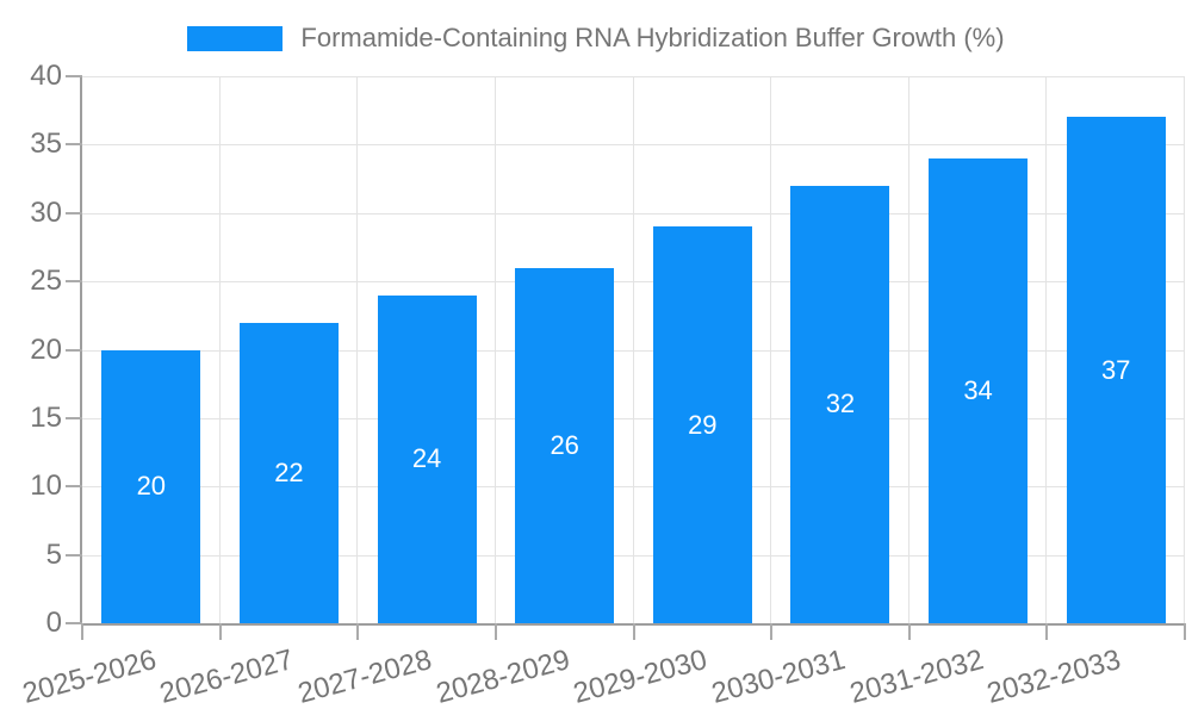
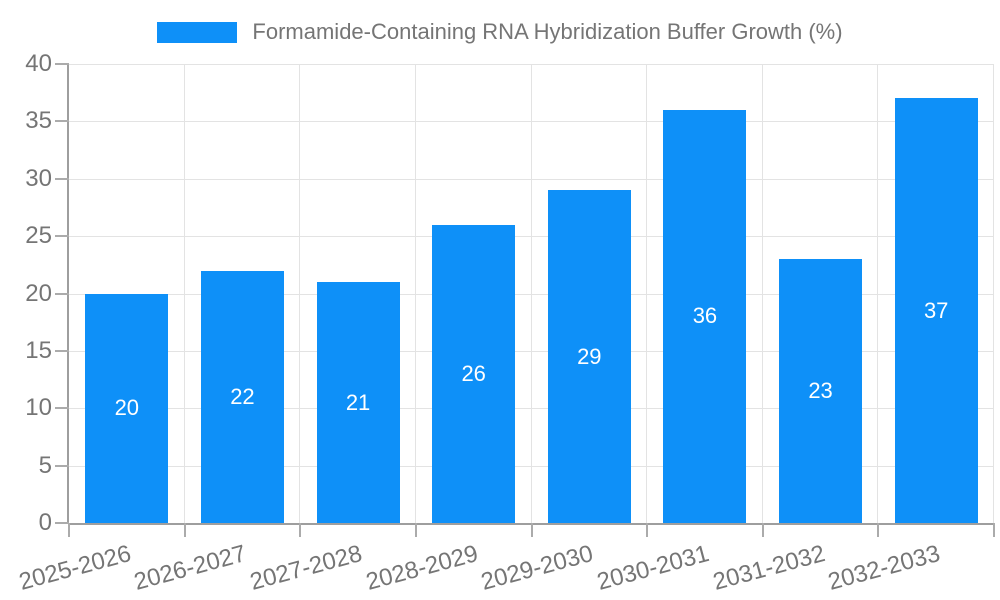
2027-2028: 24 -> 21
2030-2031: 32 -> 36
2031-2032: 34 -> 23
